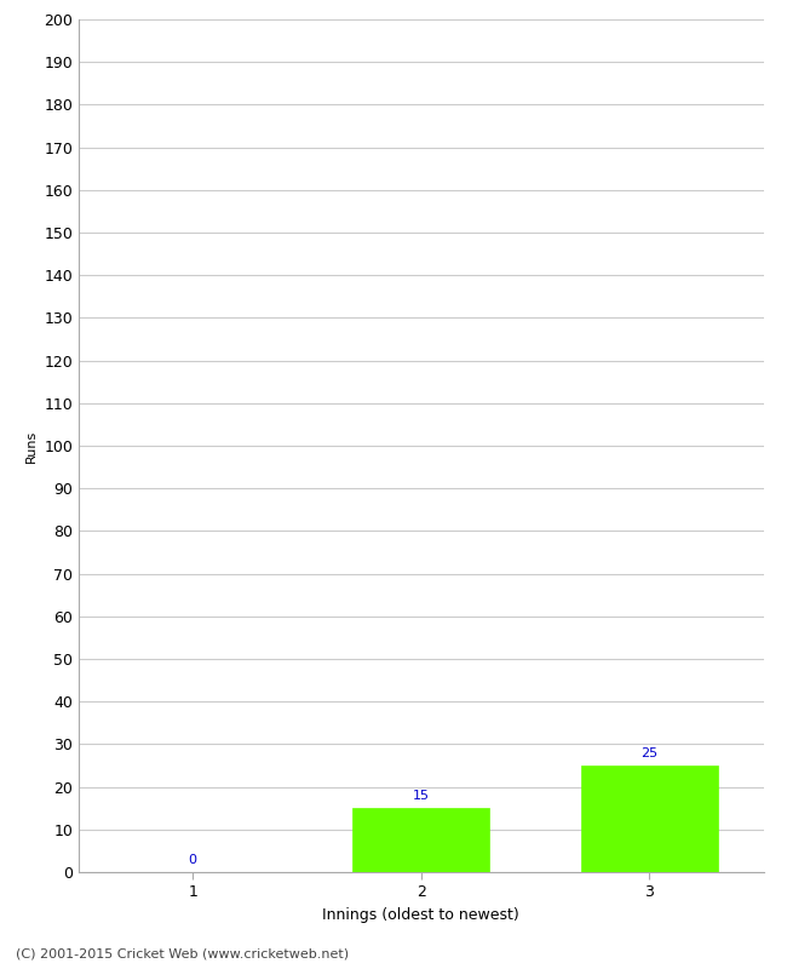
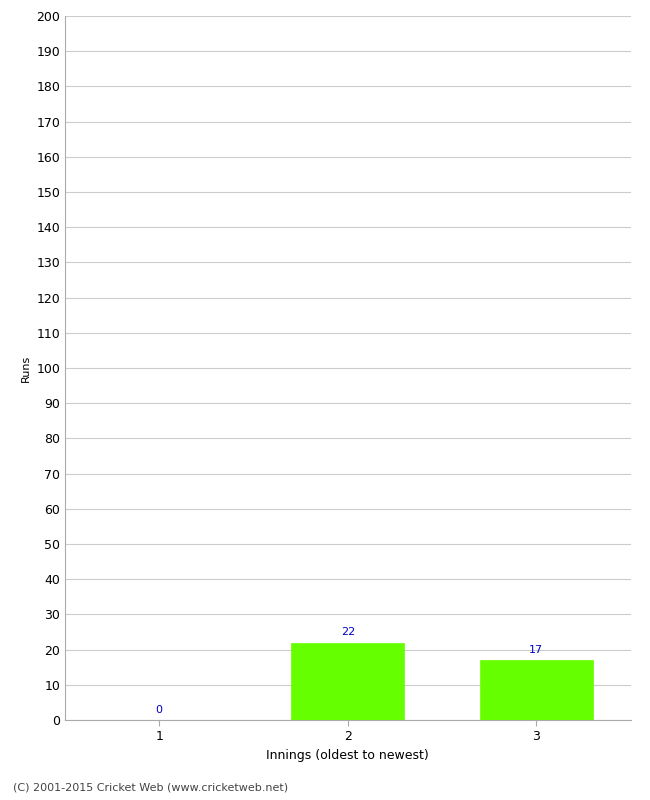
2: 15 -> 22
3: 25 -> 17
